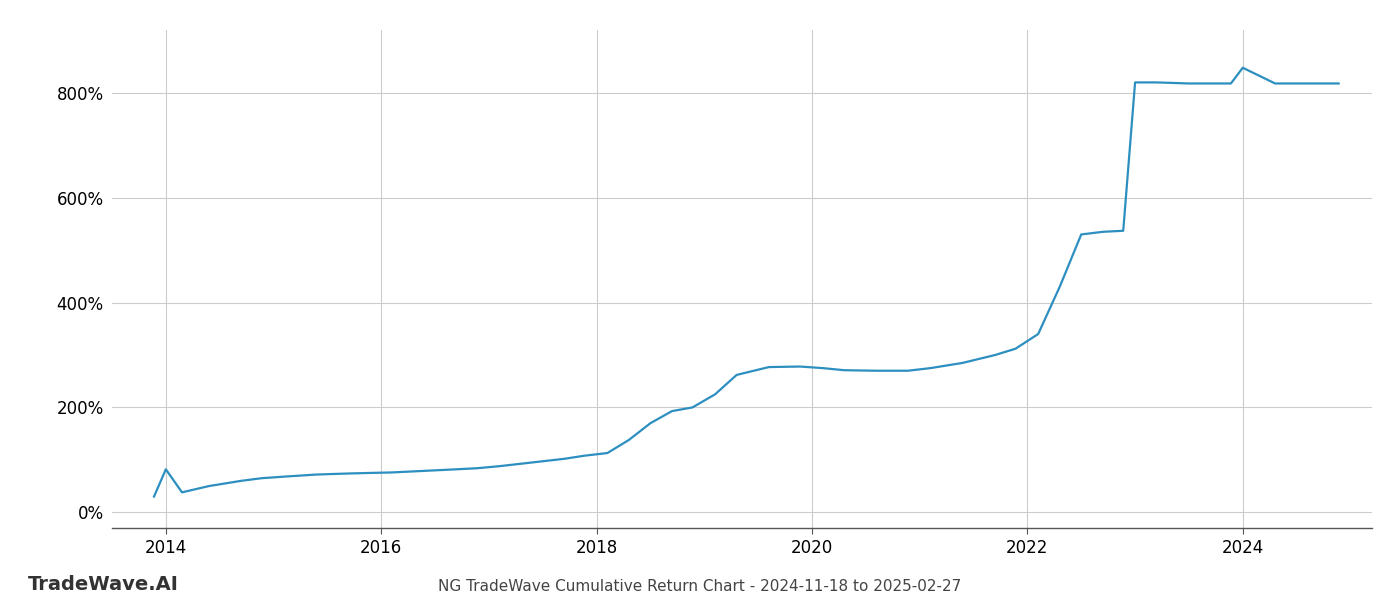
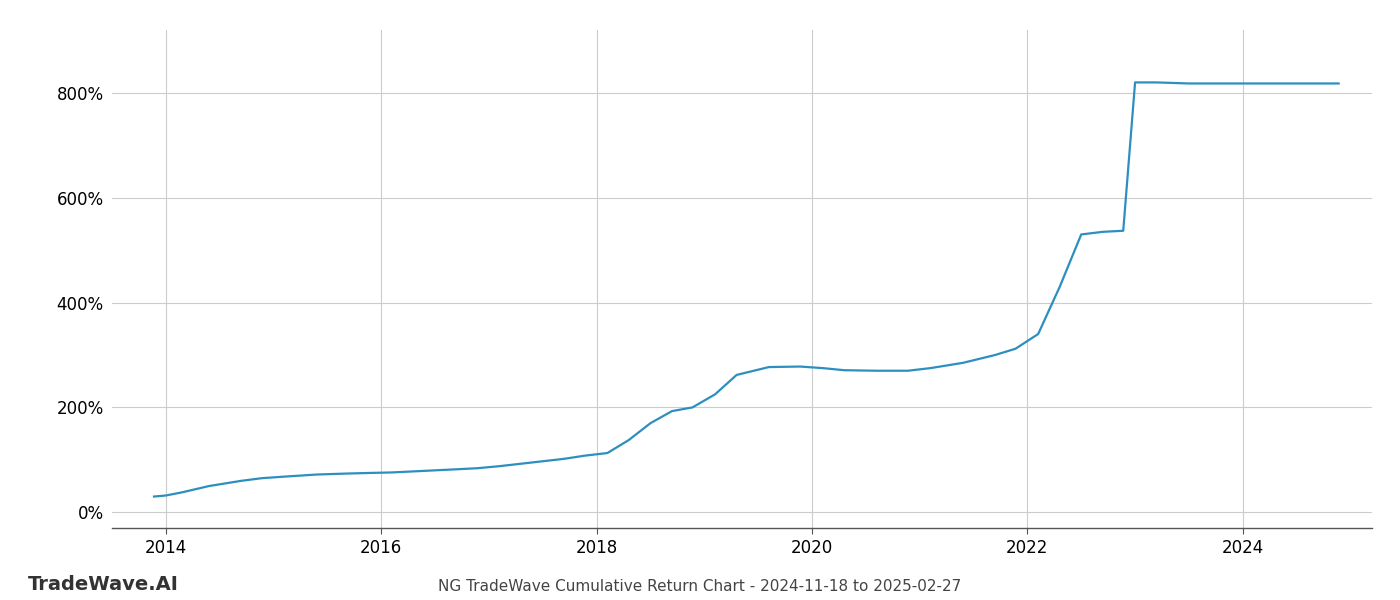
2014: 82% -> 32%
2024: 848% -> 818%
